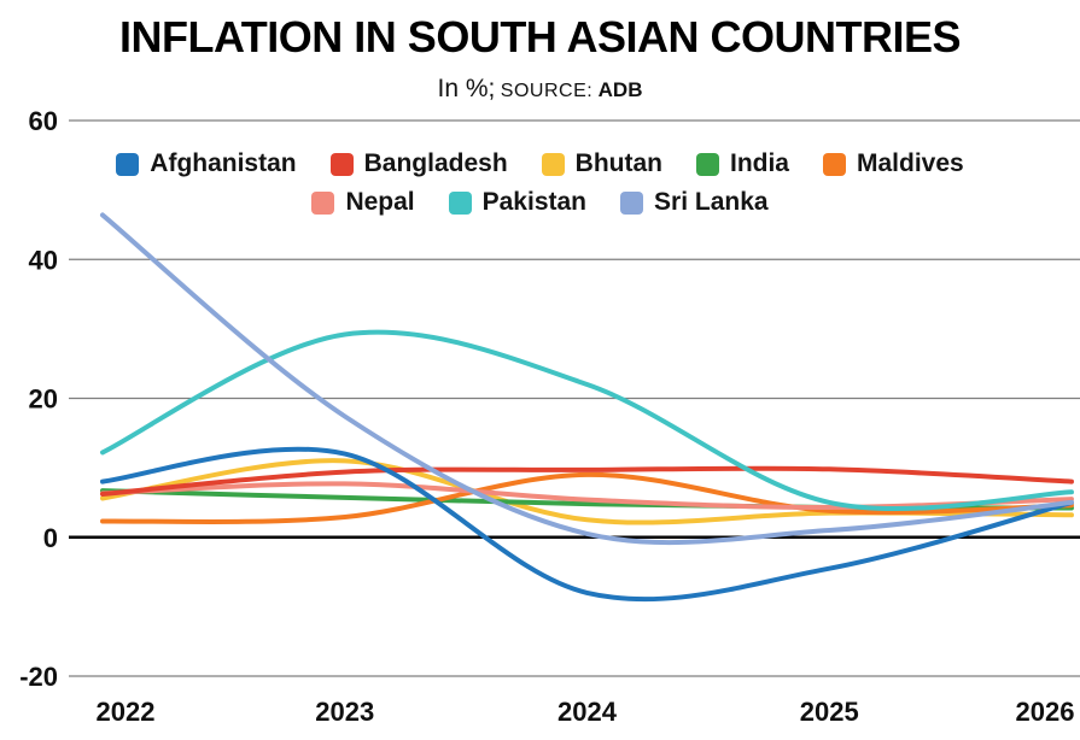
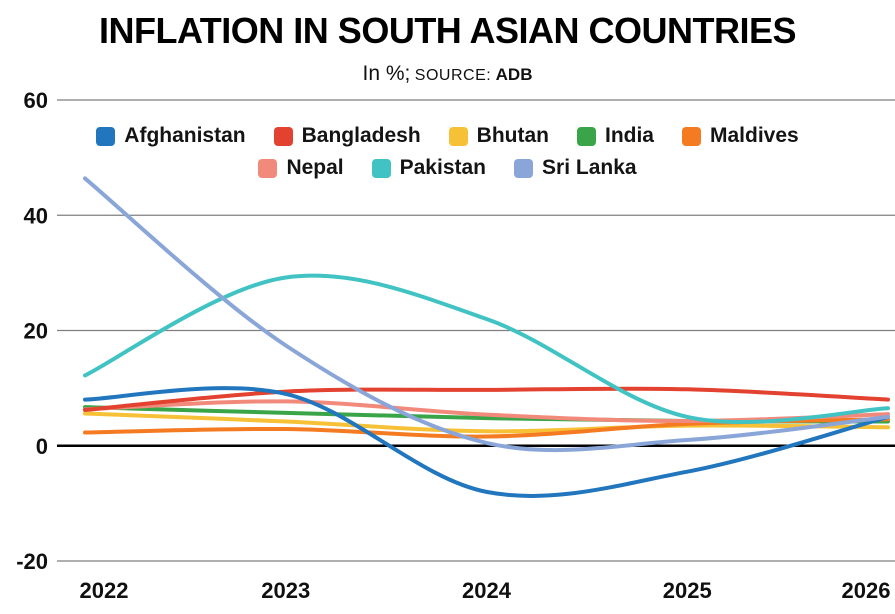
Afghanistan/2023: 12 -> 9
Bhutan/2023: 11 -> 4
Maldives/2024: 9 -> 2
